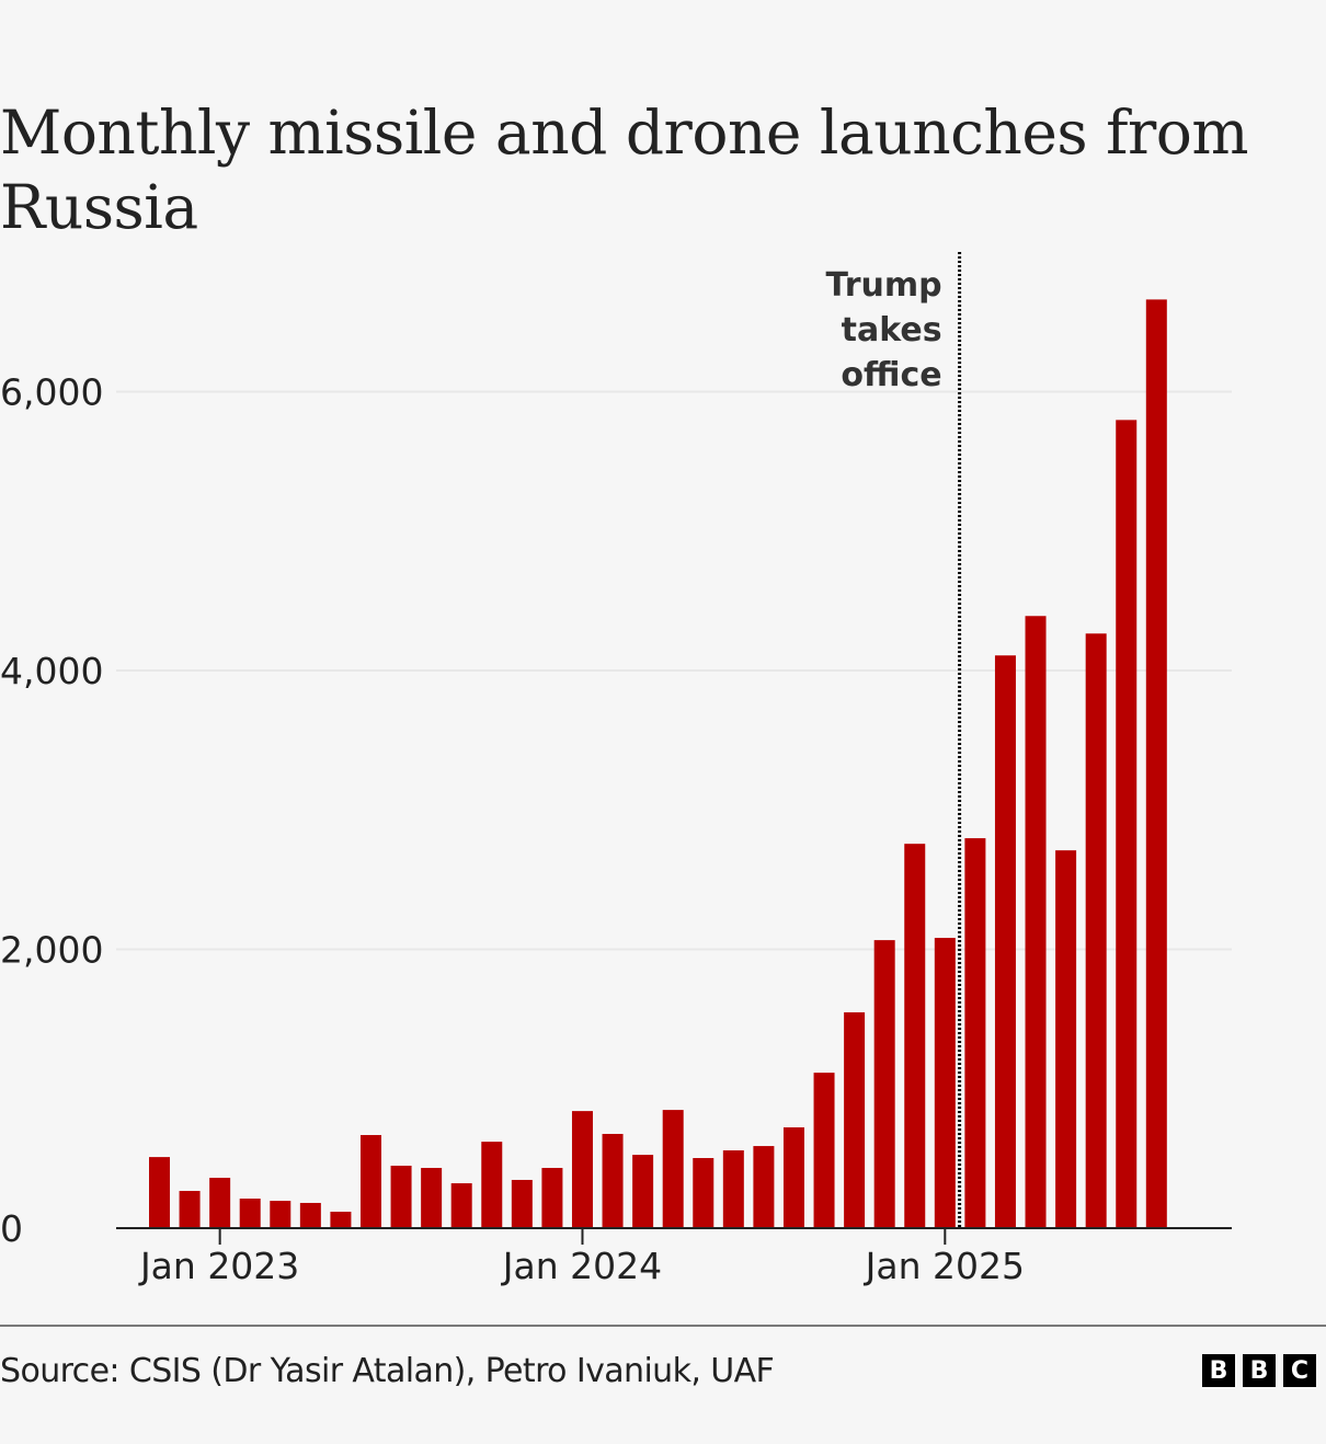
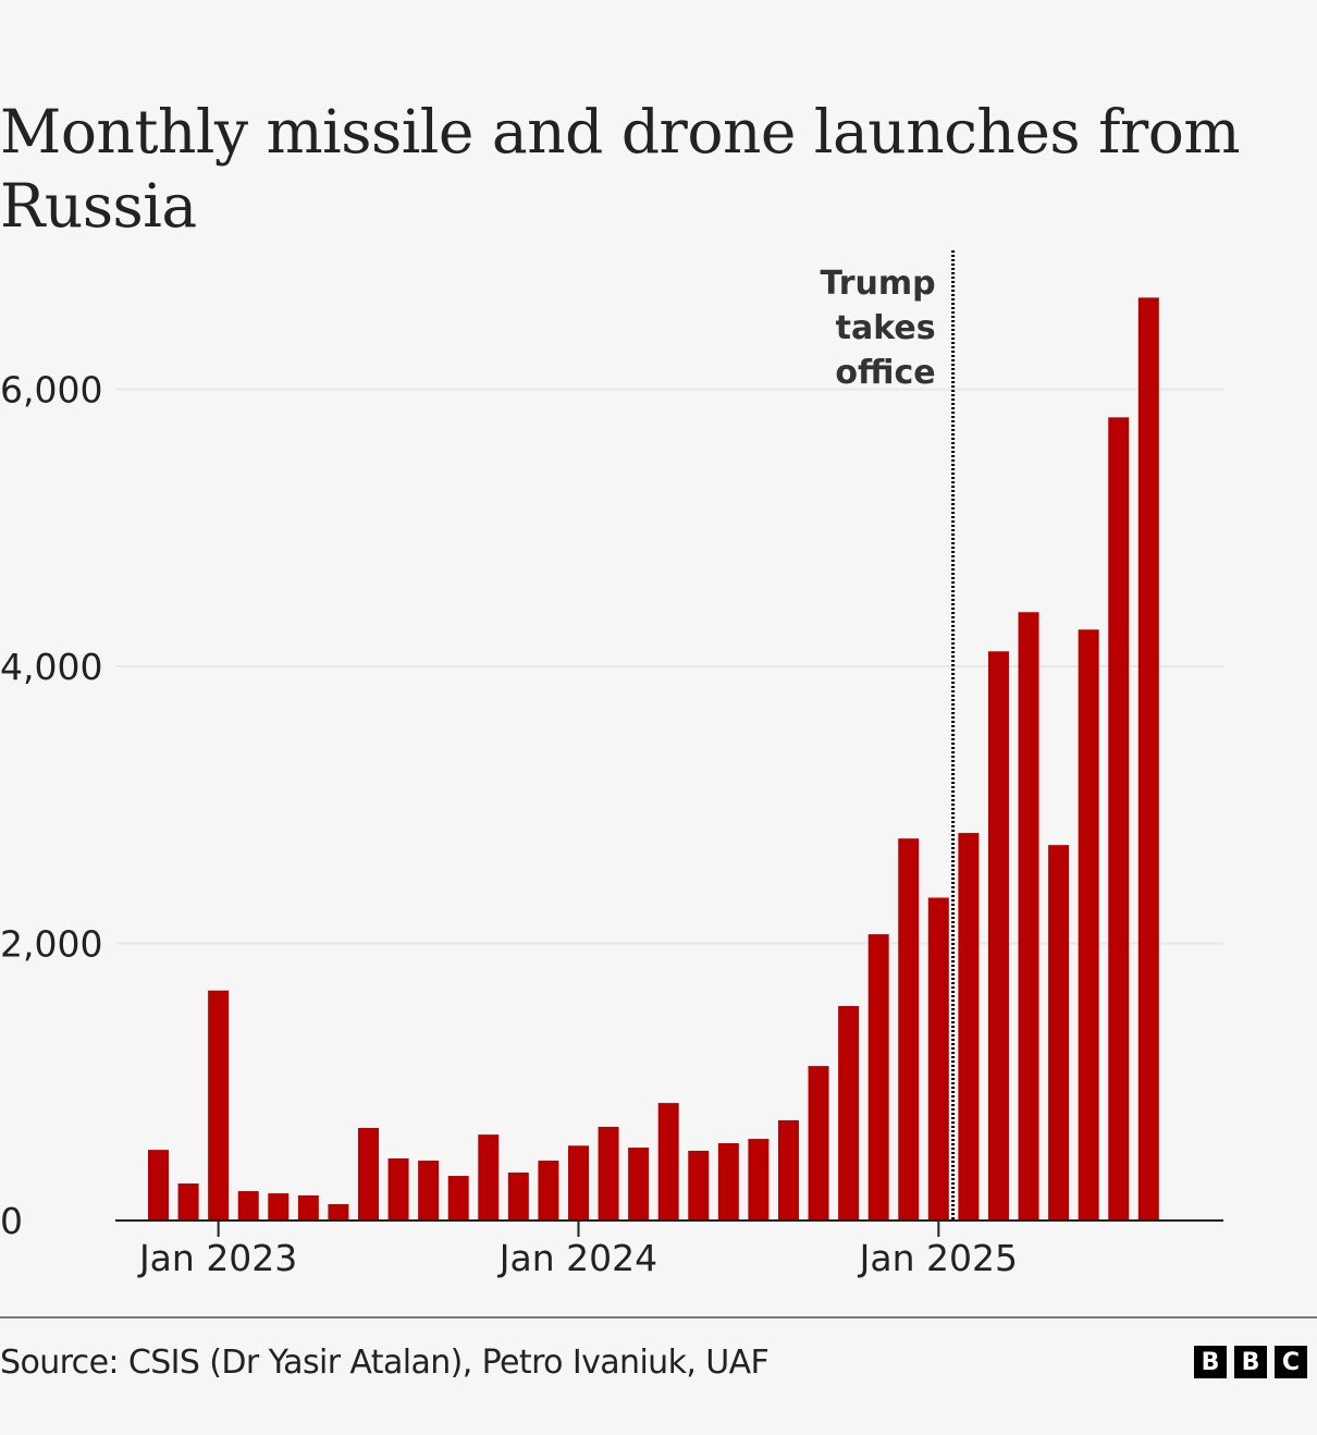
Jan 2023: 360 -> 1660
Jan 2024: 840 -> 540
Jan 2025: 2080 -> 2330
